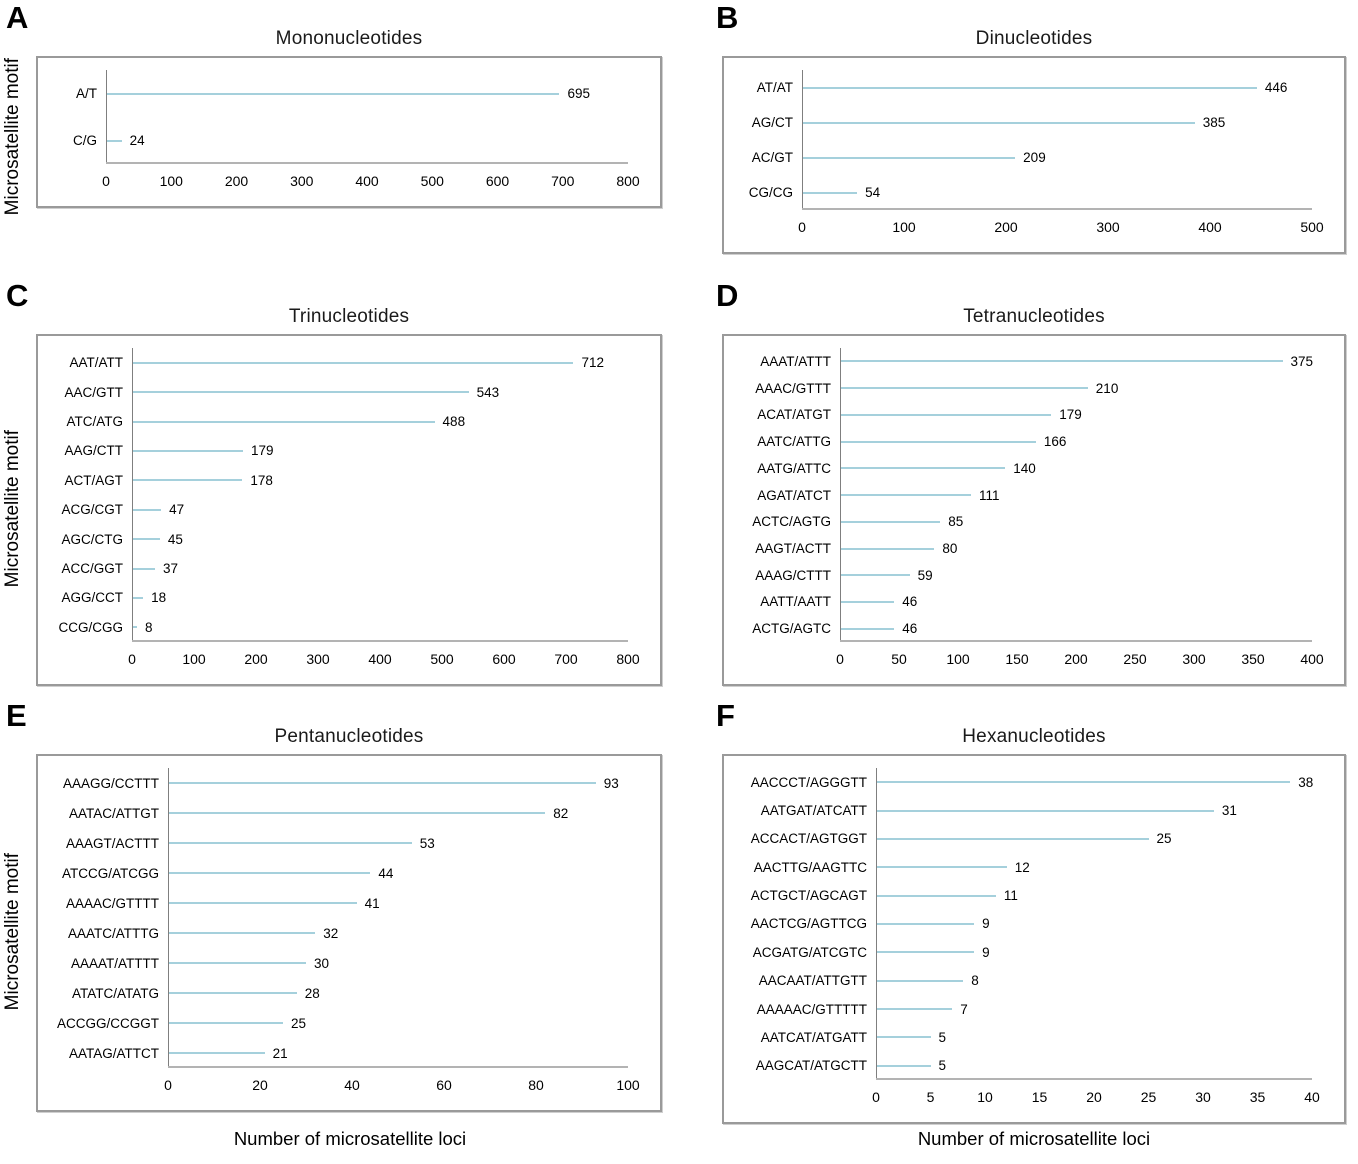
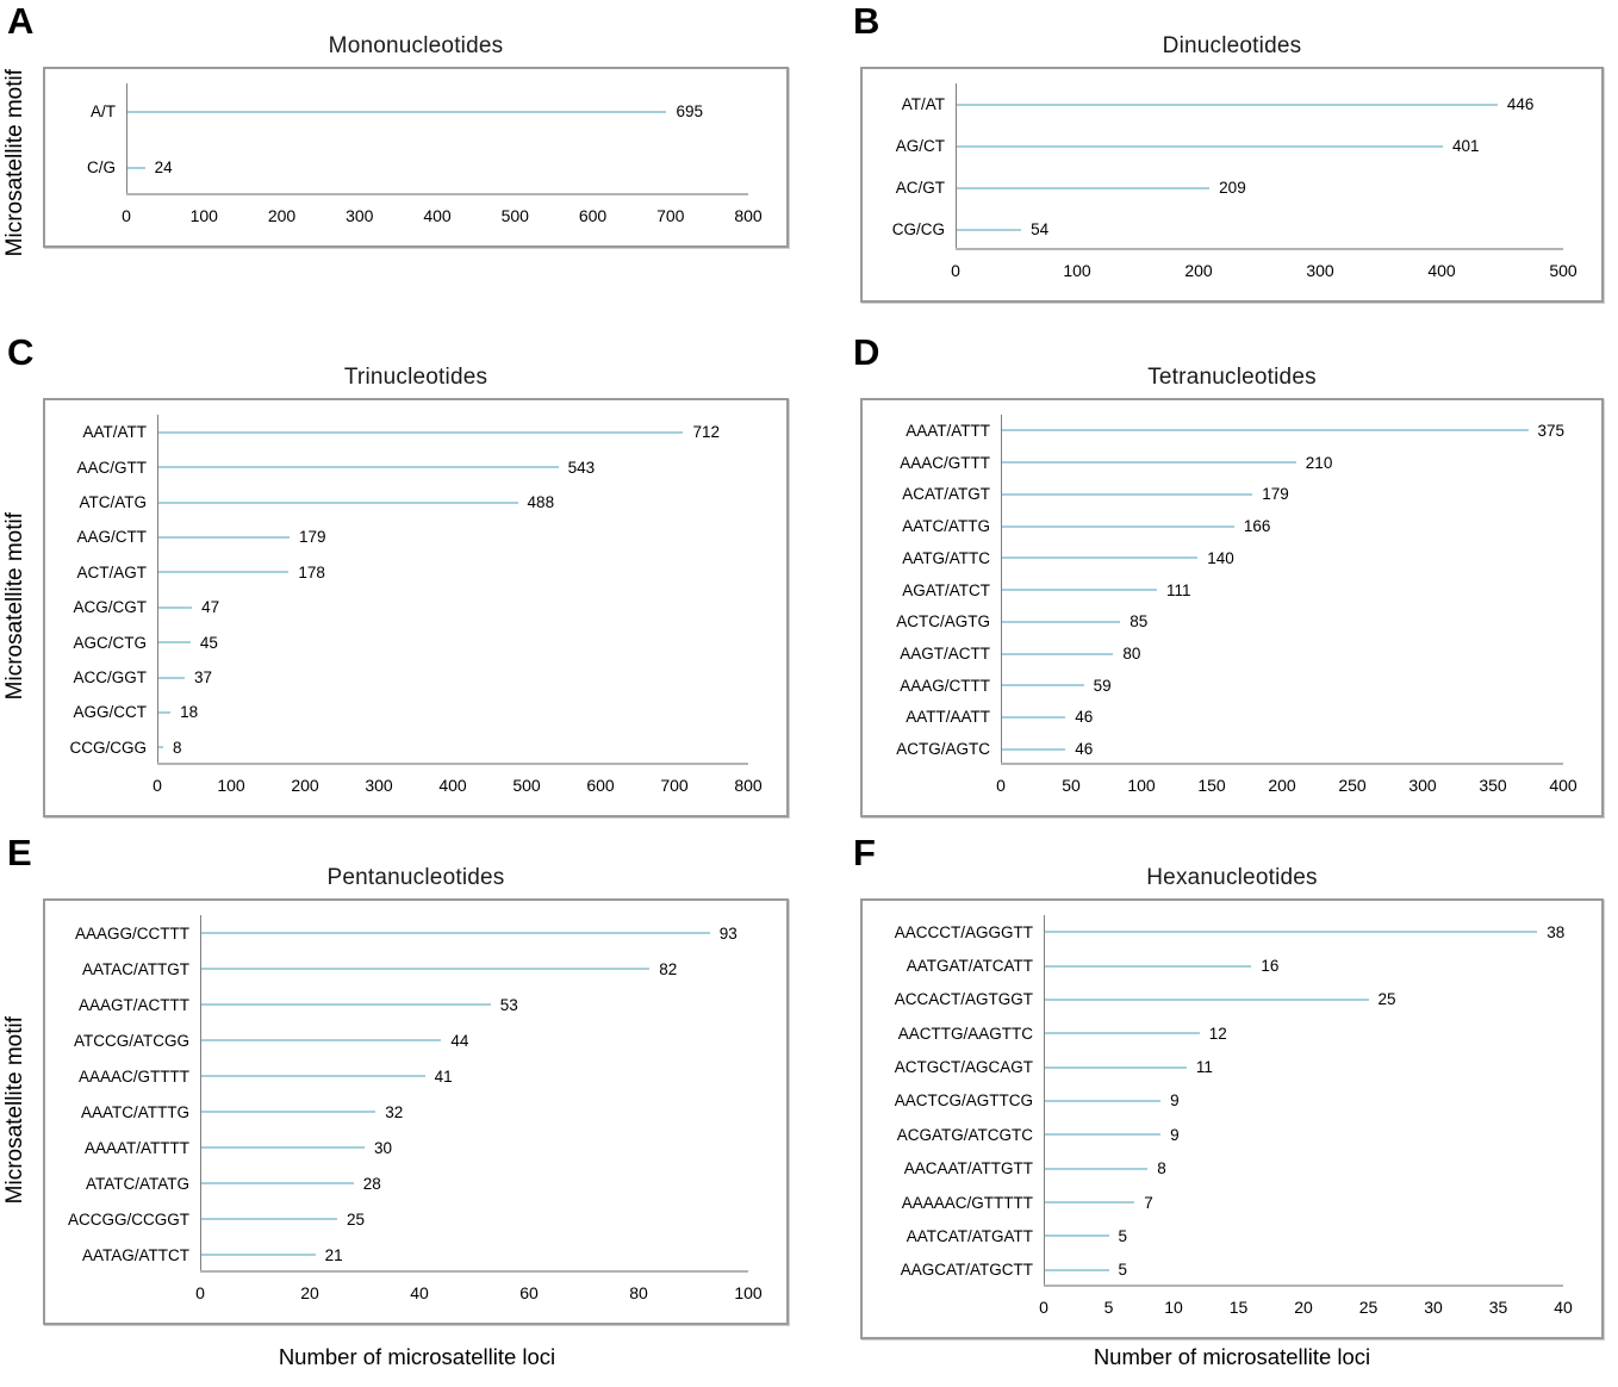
Dinucleotides/AG/CT: 385 -> 401
Hexanucleotides/AATGAT/ATCATT: 31 -> 16
